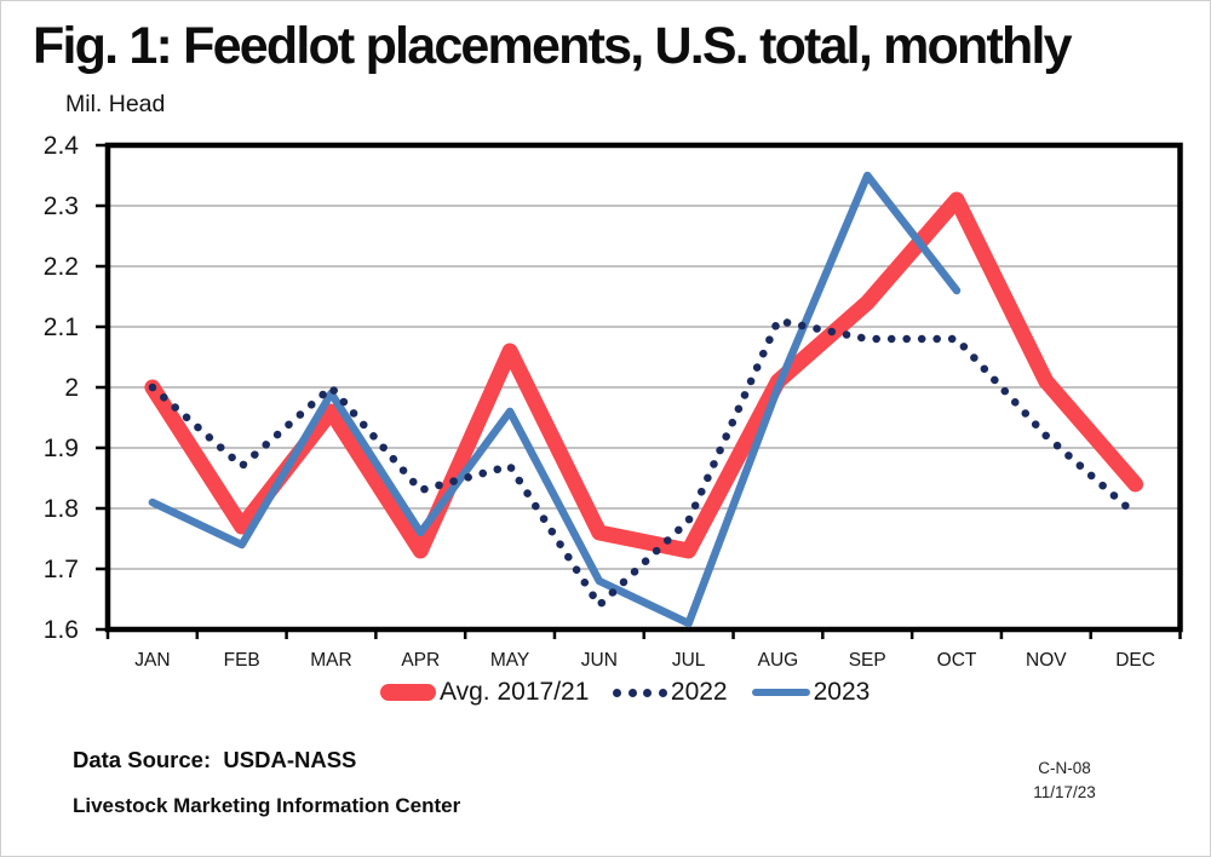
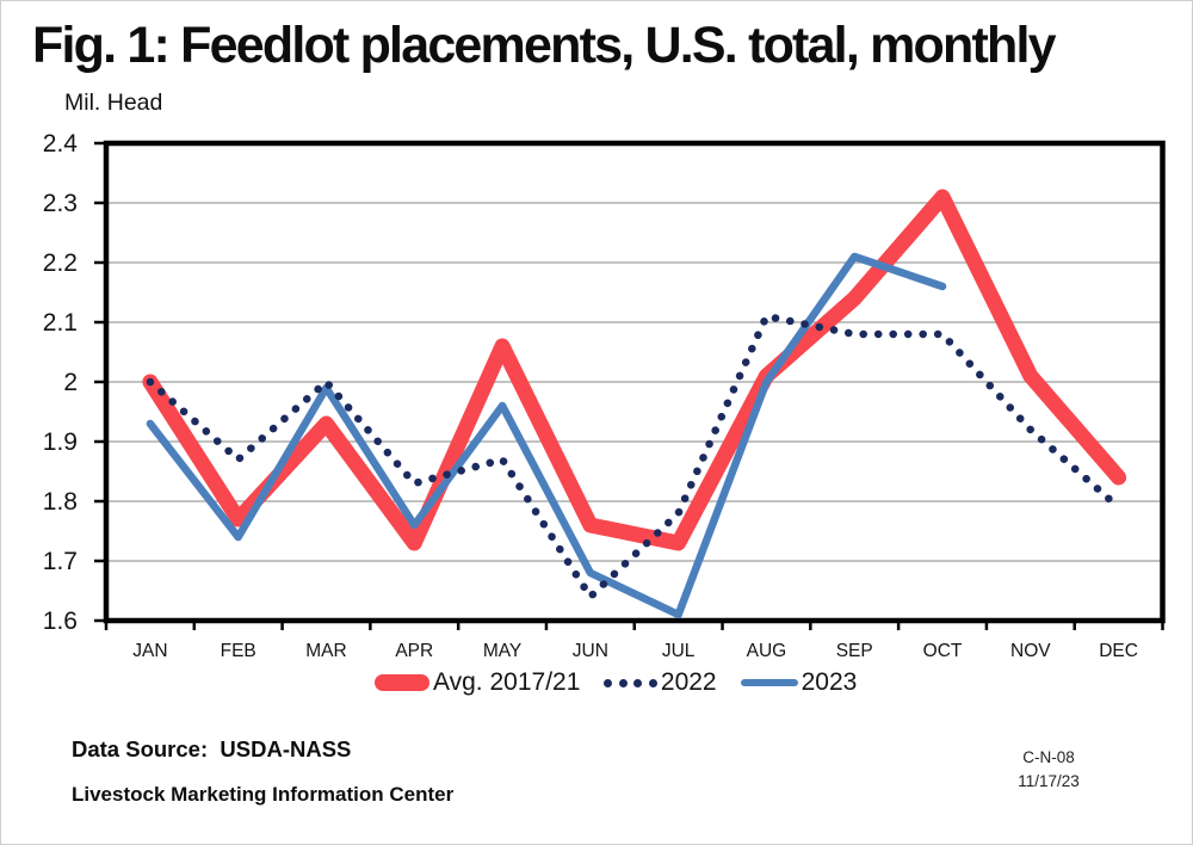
2023/JAN: 1.81 -> 1.93
Avg. 2017/21/MAR: 1.96 -> 1.93
2023/SEP: 2.35 -> 2.21
